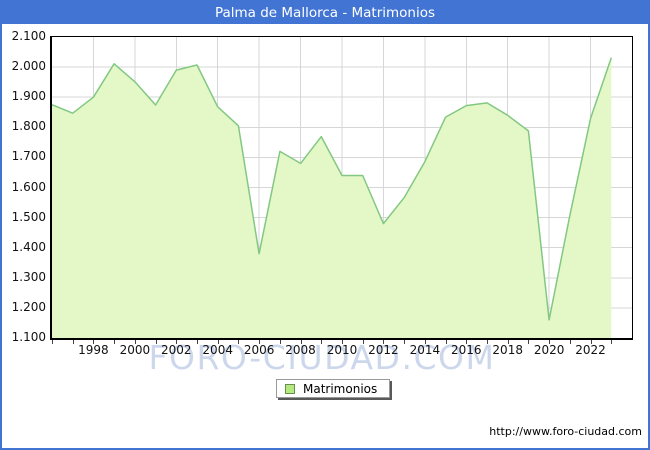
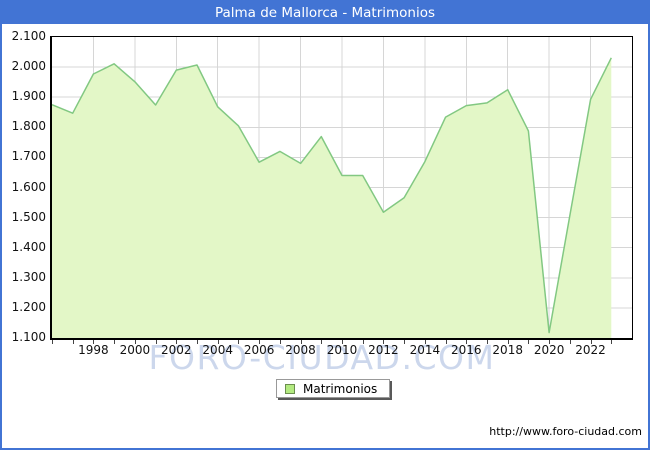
1998: 1900 -> 1980
2006: 1380 -> 1680
2012: 1480 -> 1520
2018: 1840 -> 1920
2020: 1160 -> 1120
2022: 1830 -> 1890
